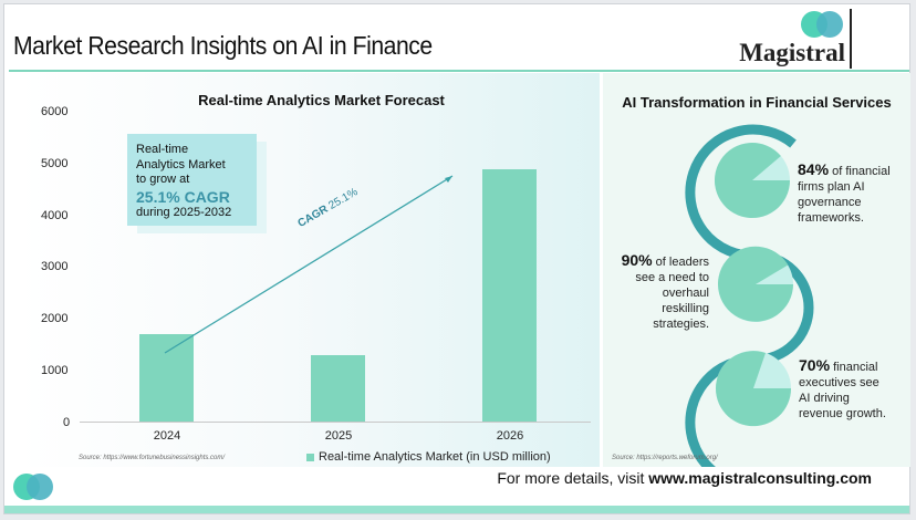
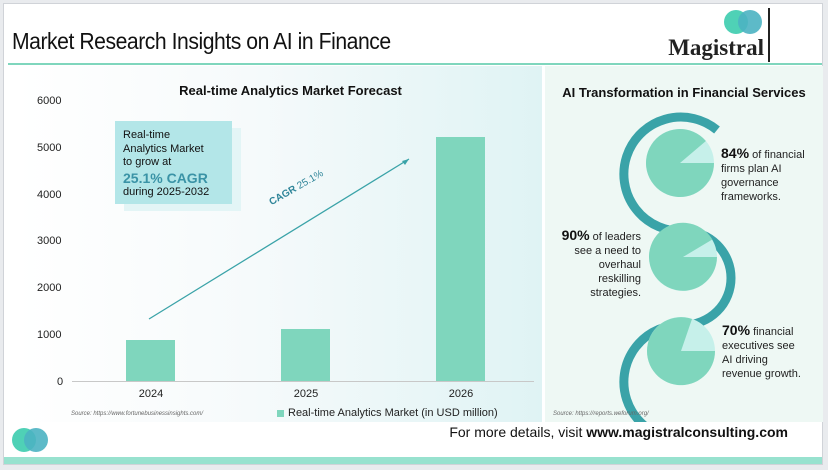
2024: 1700 -> 900
2025: 1300 -> 1100
2026: 4900 -> 5300
